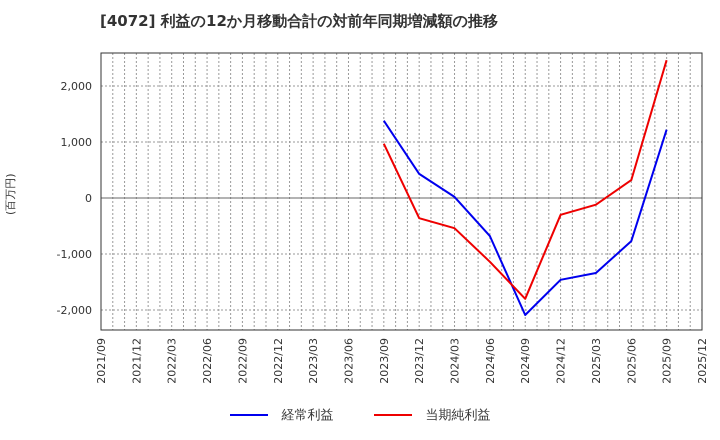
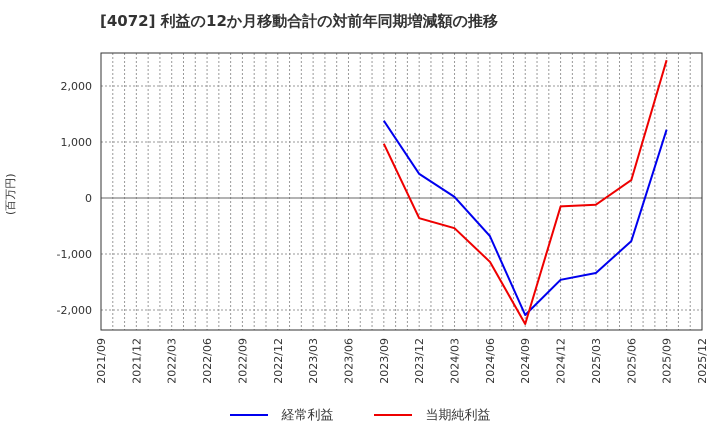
当期純利益/2024/09: -1800 -> -2200
当期純利益/2024/12: -300 -> -200
